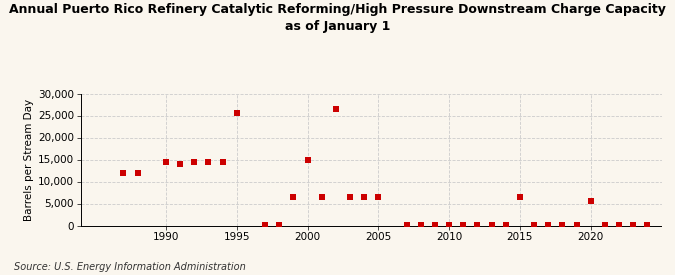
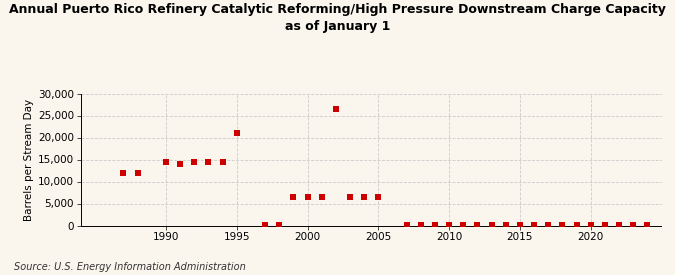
1995: 25,500 -> 21,000
2000: 15,000 -> 6,500
2015: 6,500 -> 200
2020: 5,500 -> 200
